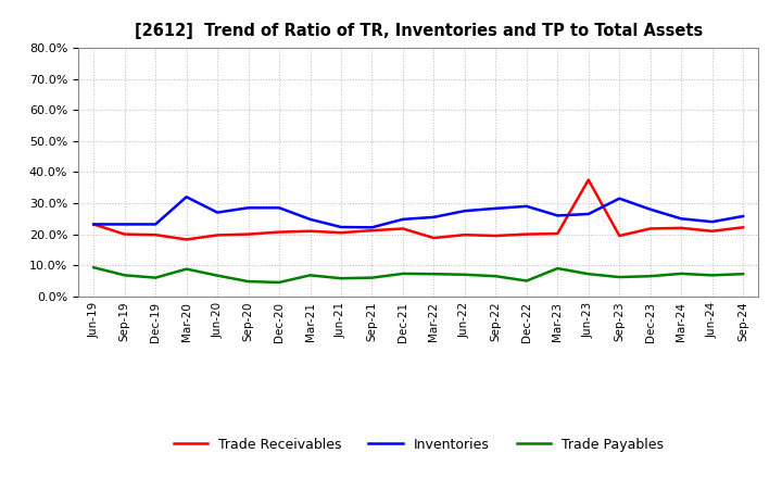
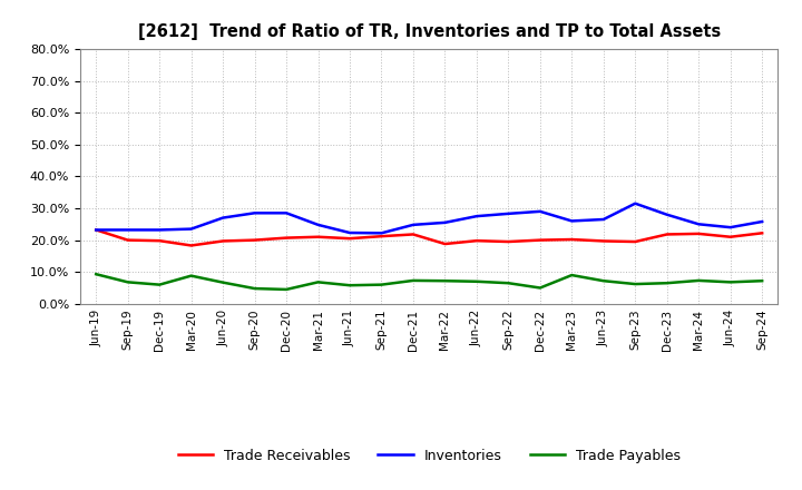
Inventories/Mar-20: 32.0% -> 23.5%
Trade Receivables/Jun-23: 37.5% -> 19.7%
